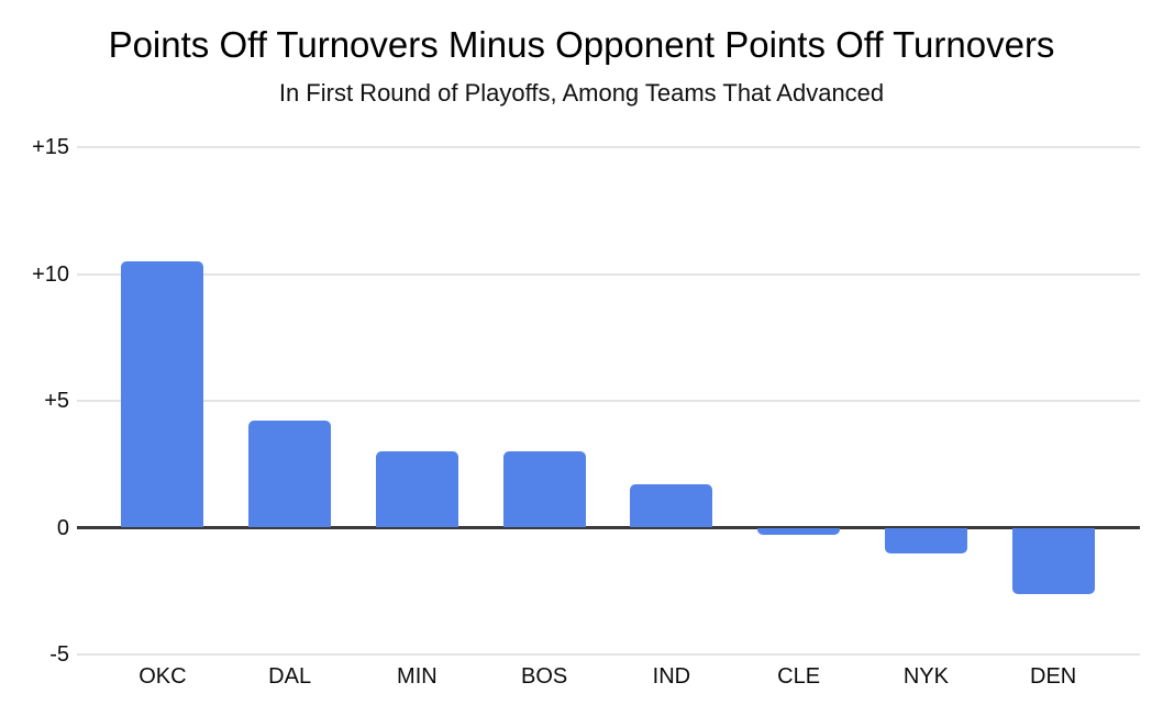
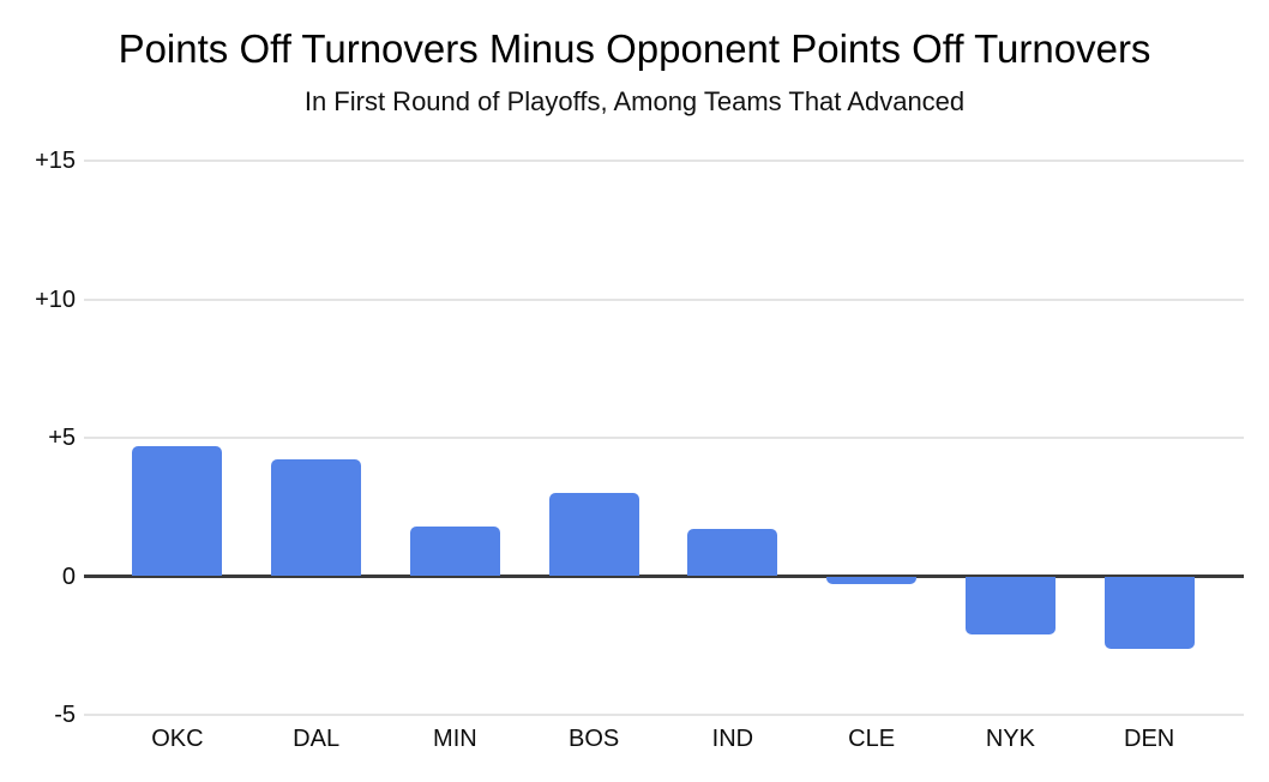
OKC: 10.5 -> 4.7
MIN: 3.0 -> 1.8
NYK: -1.0 -> -2.1
